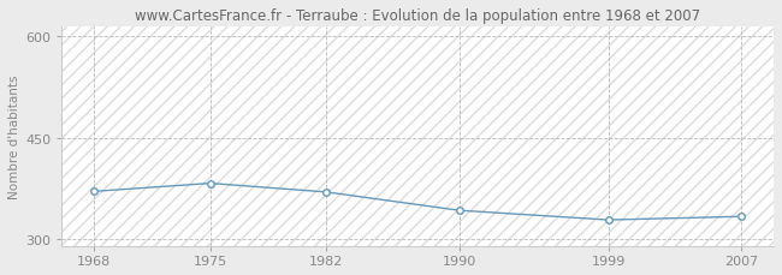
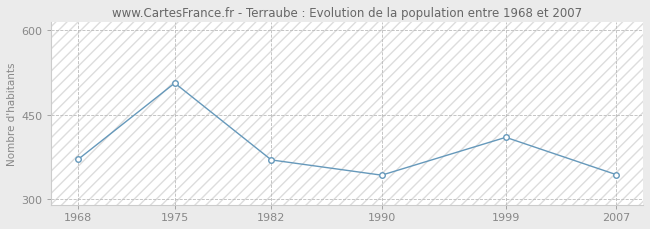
1975: 383 -> 506
1999: 329 -> 410
2007: 334 -> 344
